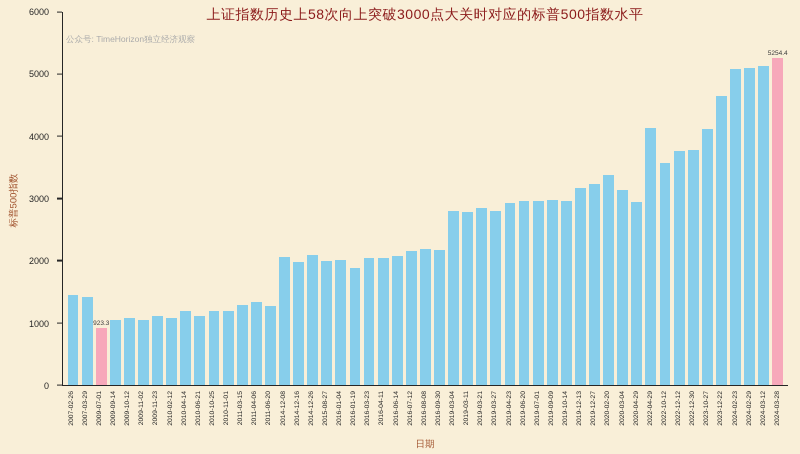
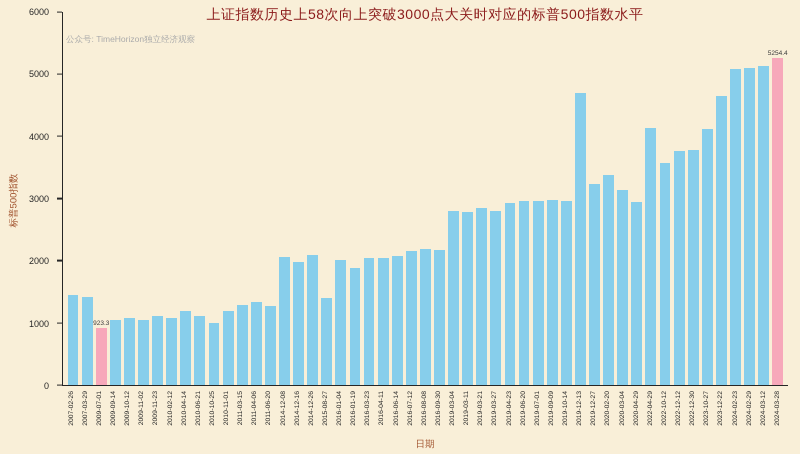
2010-10-25: 1200 -> 1000
2015-08-27: 2000 -> 1400
2019-12-13: 3200 -> 4700
